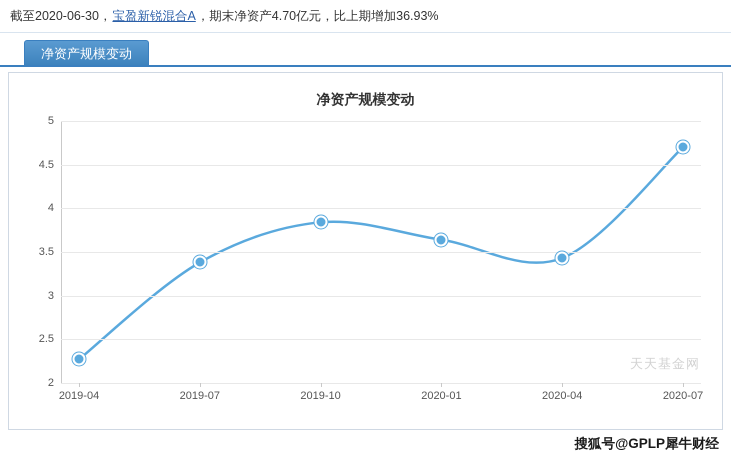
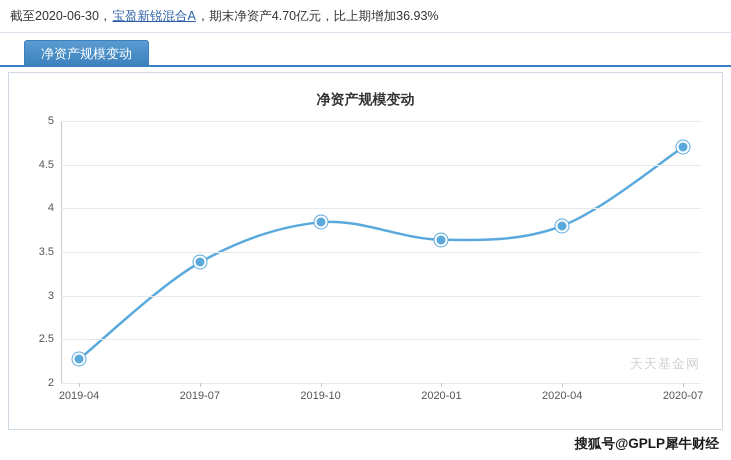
2020-04: 3.4 -> 3.8
